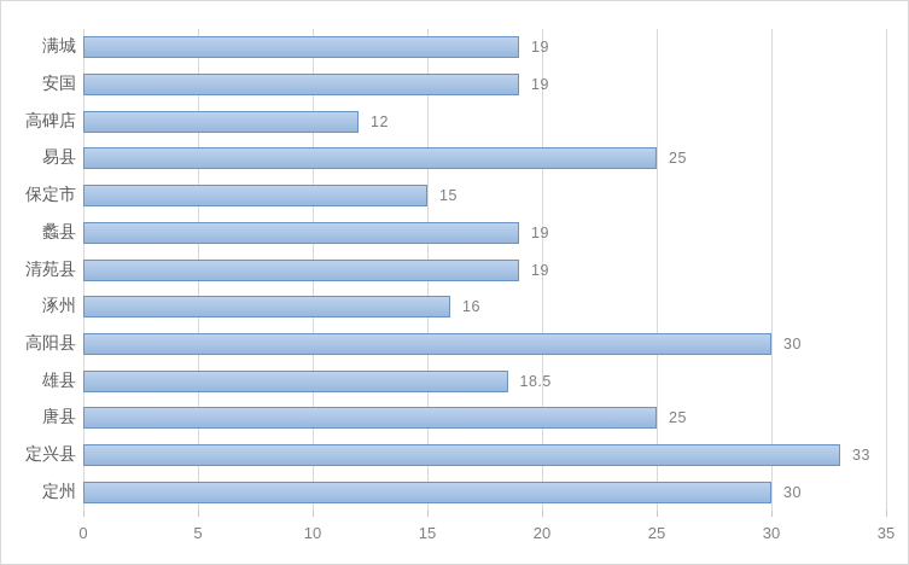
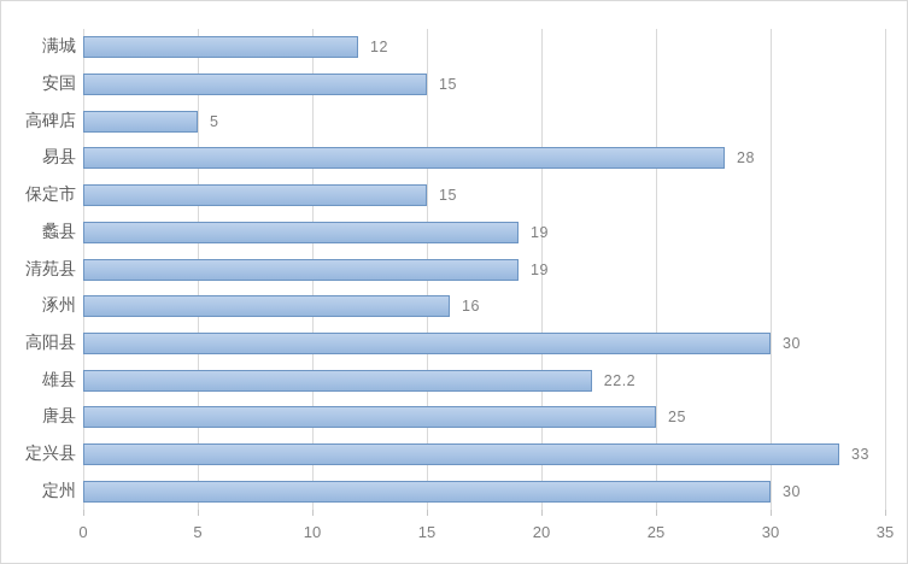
满城: 19 -> 12
安国: 19 -> 15
高碑店: 12 -> 5
易县: 25 -> 28
雄县: 18.5 -> 22.2
